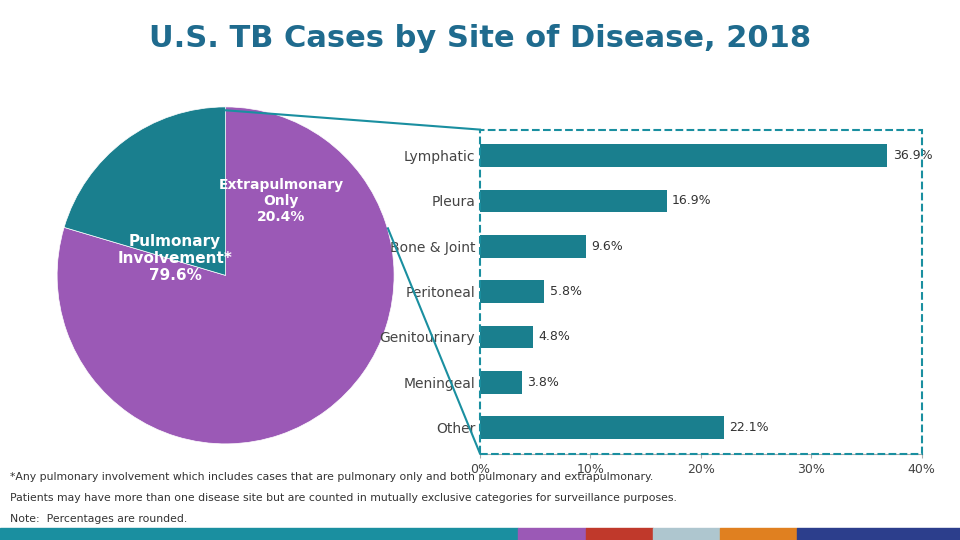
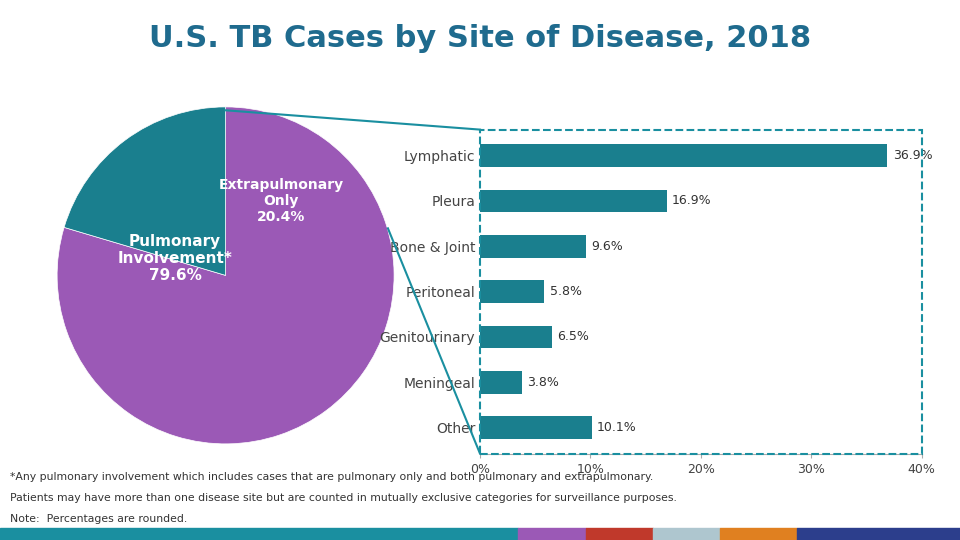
Genitourinary: 4.8% -> 6.5%
Other: 22.1% -> 10.1%
